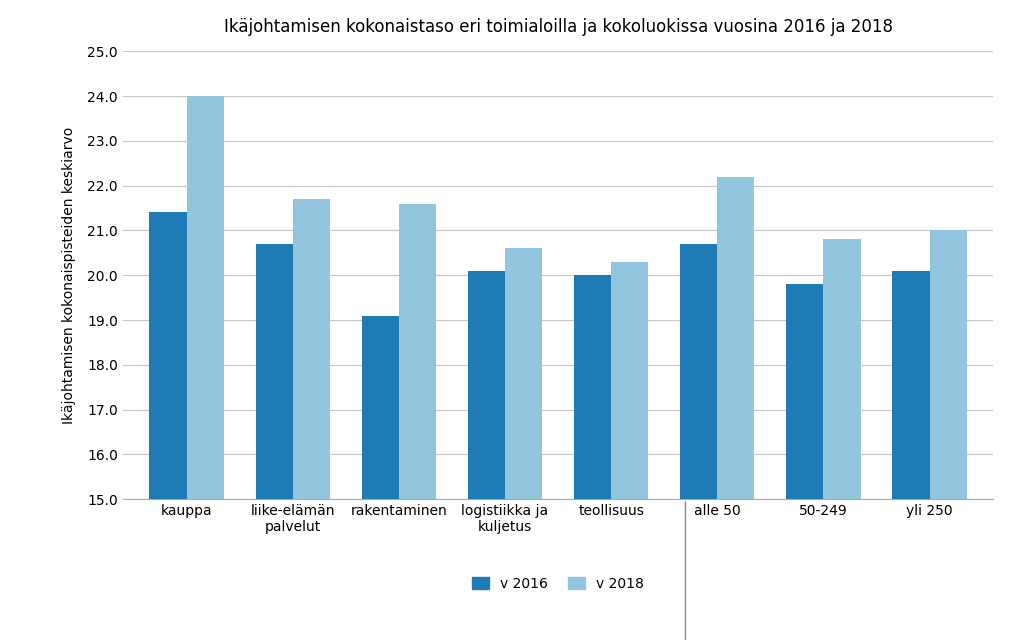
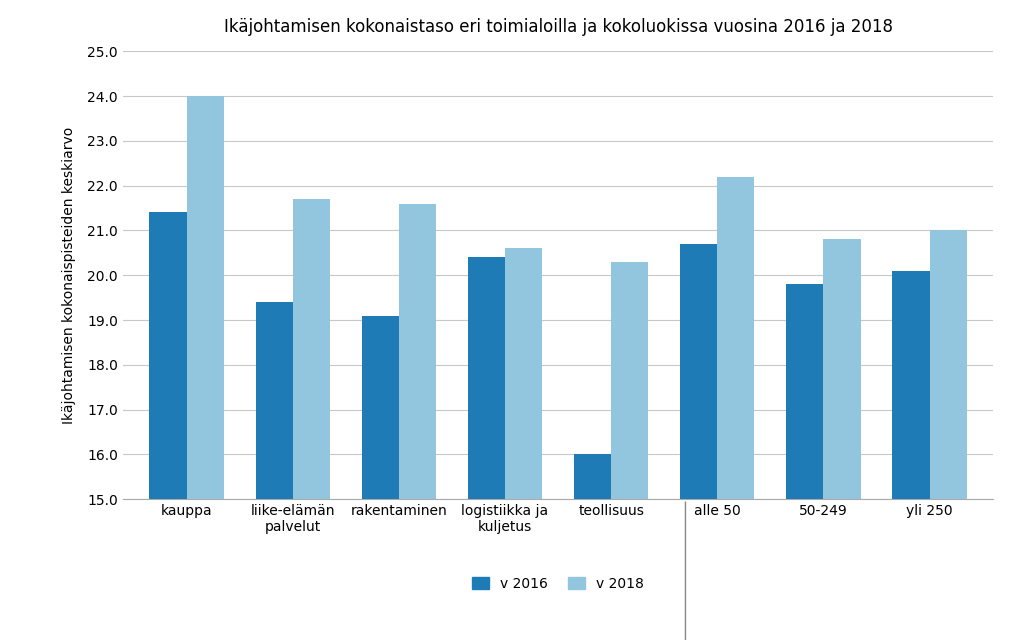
v 2016/liike-elämän palvelut: 20.7 -> 19.4
v 2016/logistiikka ja kuljetus: 20.1 -> 20.4
v 2016/teollisuus: 20.0 -> 16.0
